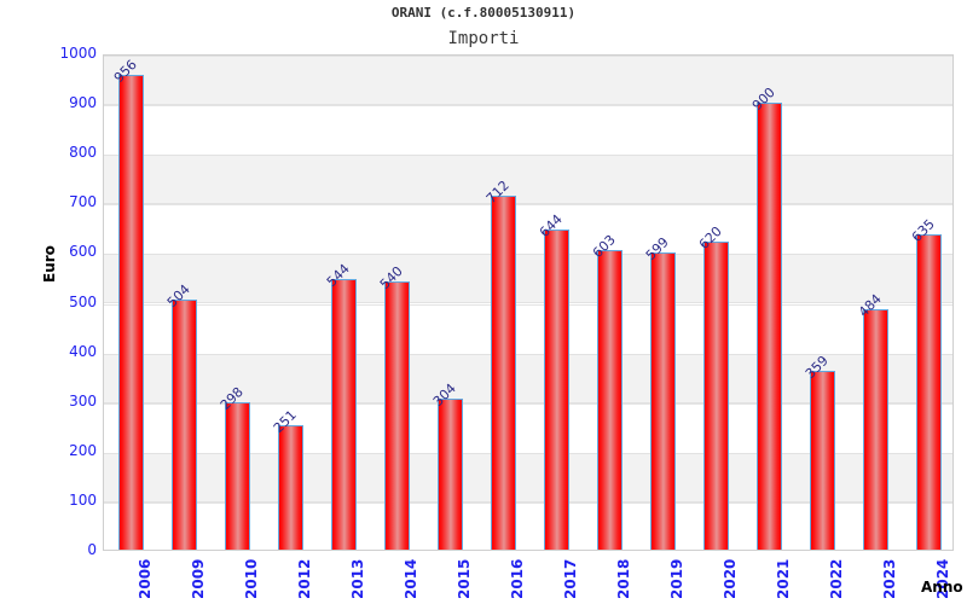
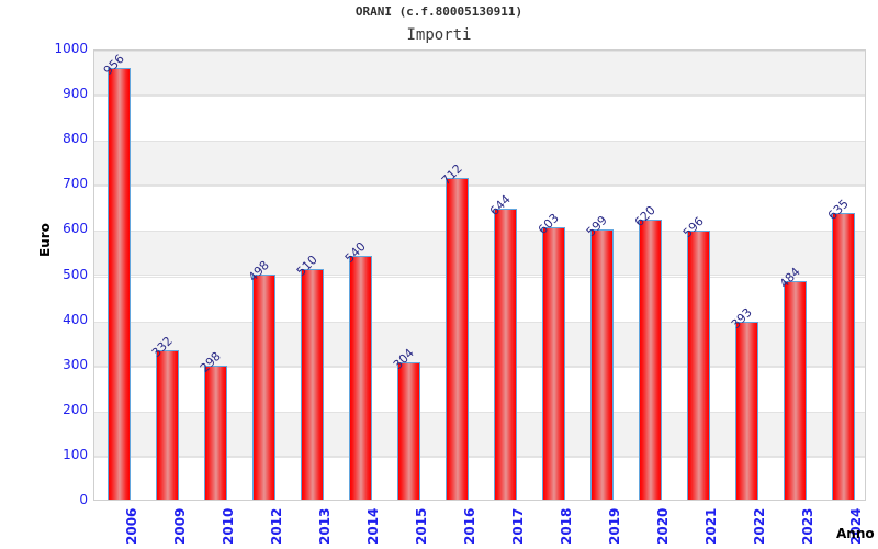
2009: 504 -> 332
2012: 251 -> 498
2013: 544 -> 510
2021: 900 -> 596
2022: 359 -> 393
